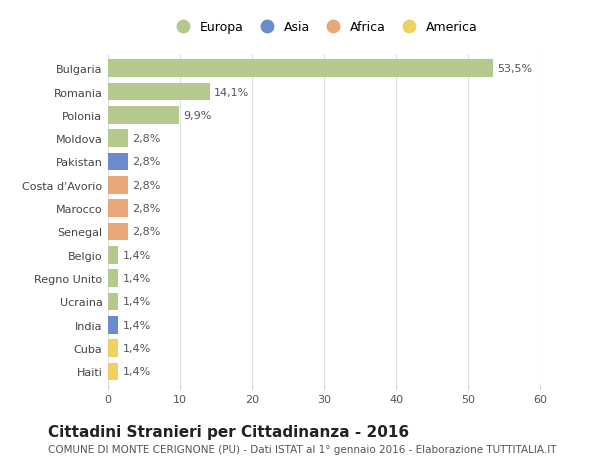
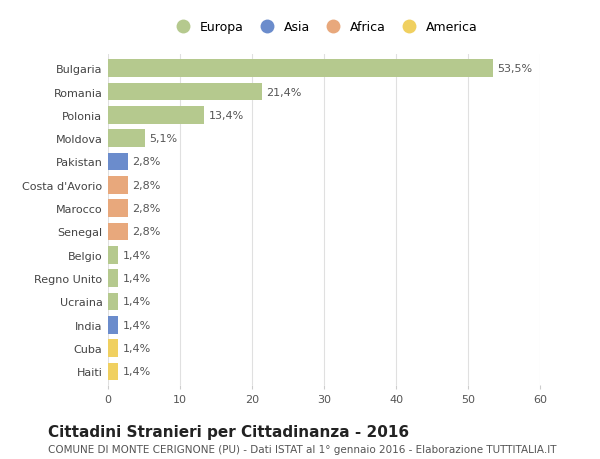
Romania: 14,1% -> 21,4%
Polonia: 9,9% -> 13,4%
Moldova: 2,8% -> 5,1%
